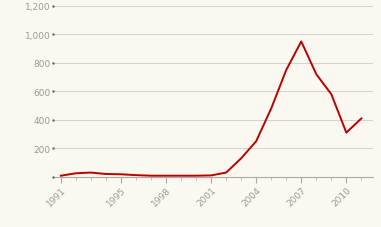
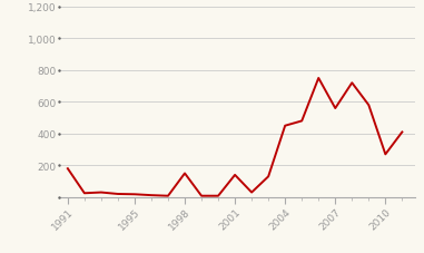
1991: 10 -> 180
1998: 10 -> 150
2001: 10 -> 140
2004: 250 -> 450
2007: 950 -> 560
2010: 310 -> 270
